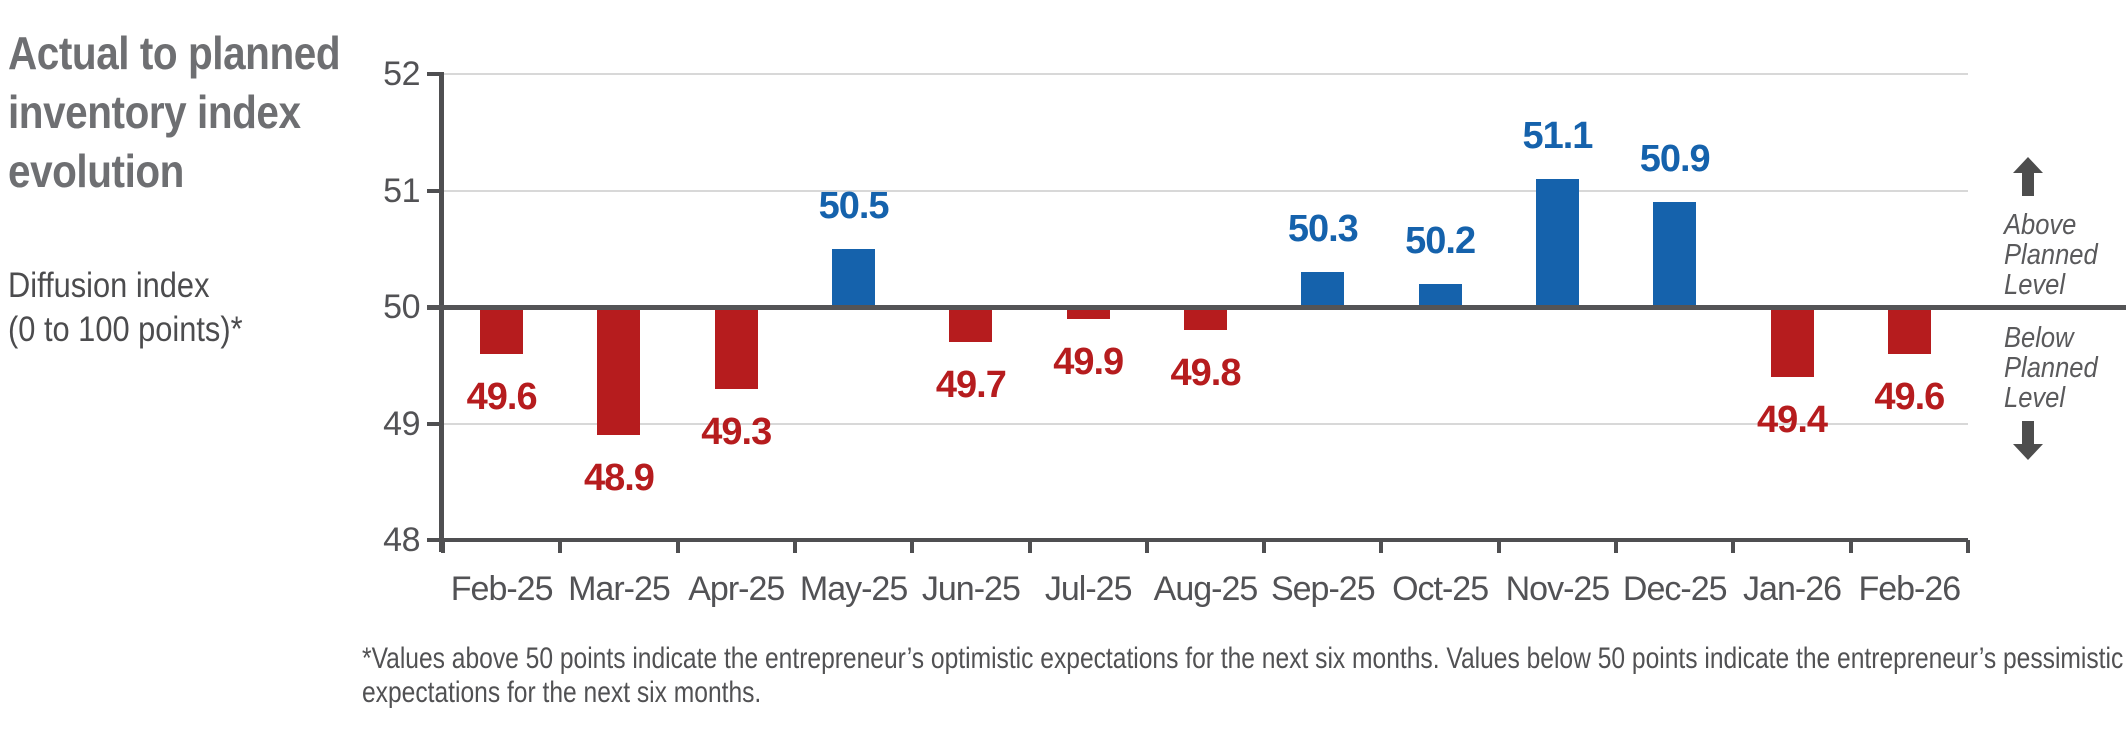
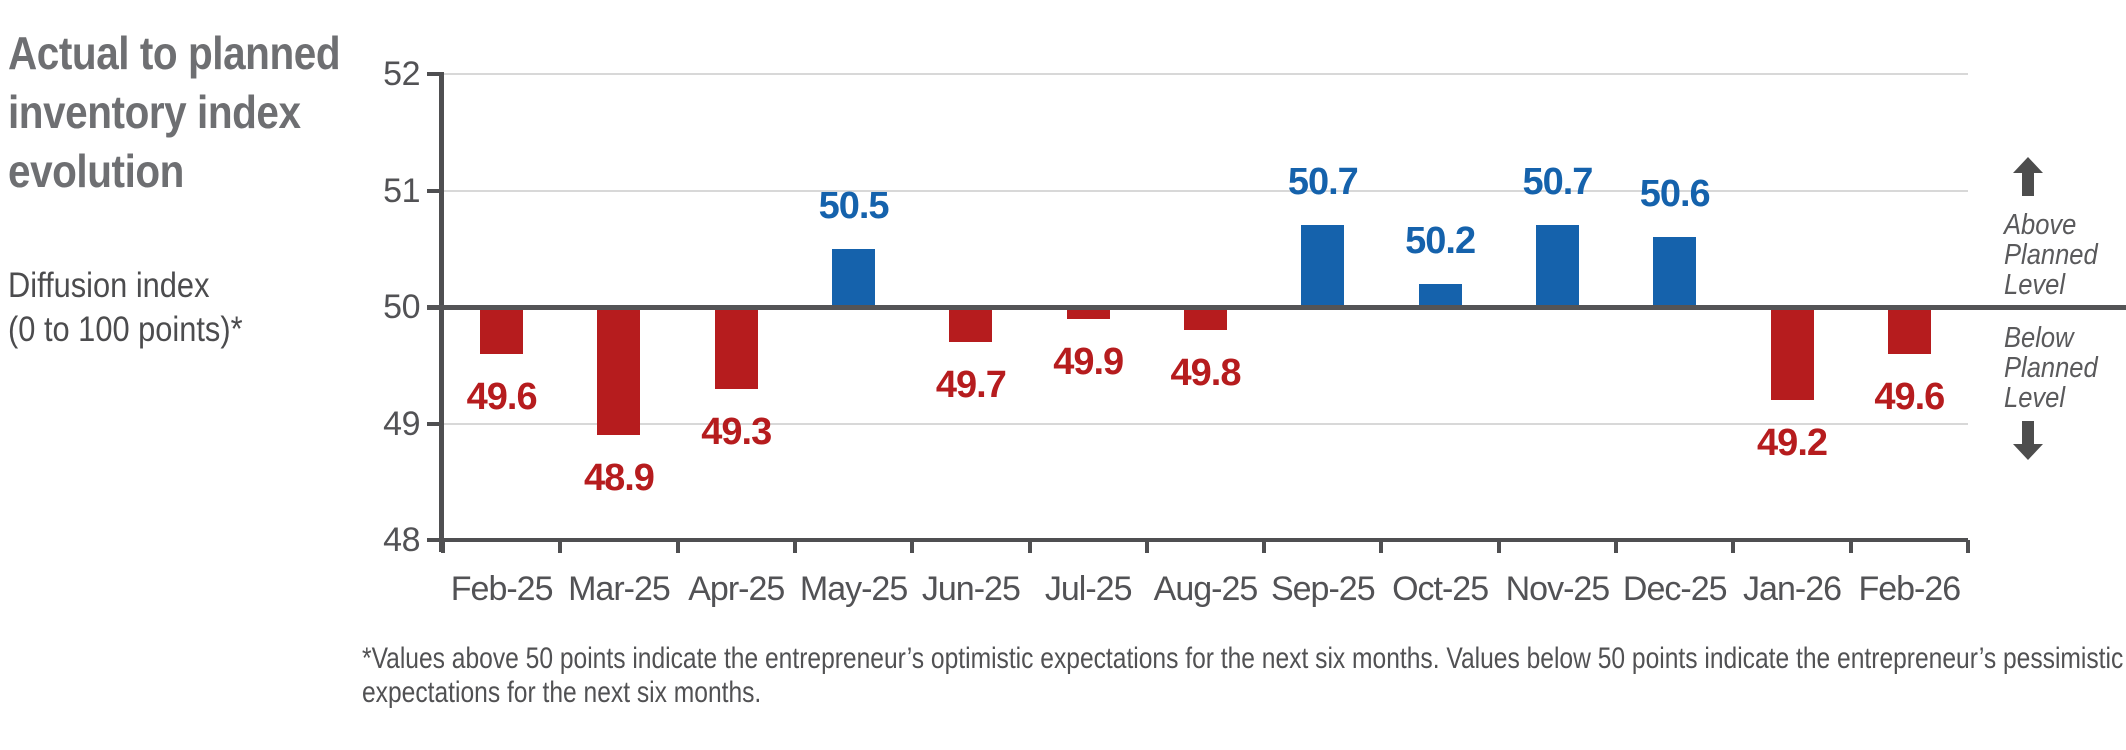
Sep-25: 50.3 -> 50.7
Nov-25: 51.1 -> 50.7
Dec-25: 50.9 -> 50.6
Jan-26: 49.4 -> 49.2
